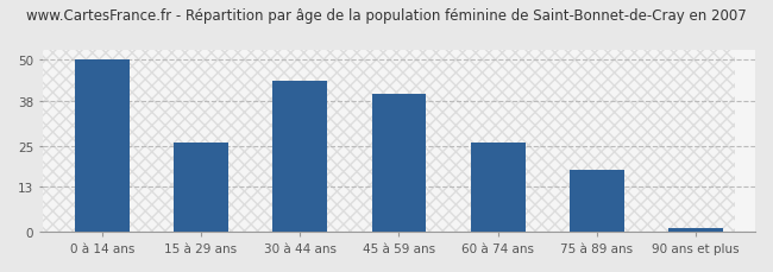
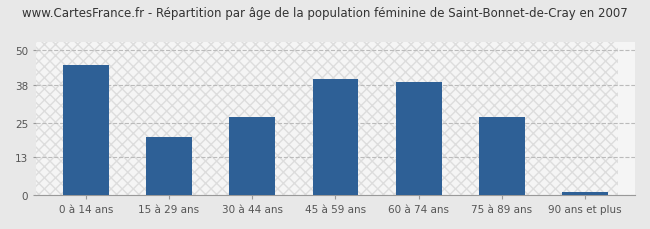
0 à 14 ans: 50 -> 45
15 à 29 ans: 26 -> 20
30 à 44 ans: 44 -> 27
60 à 74 ans: 26 -> 39
75 à 89 ans: 18 -> 27
